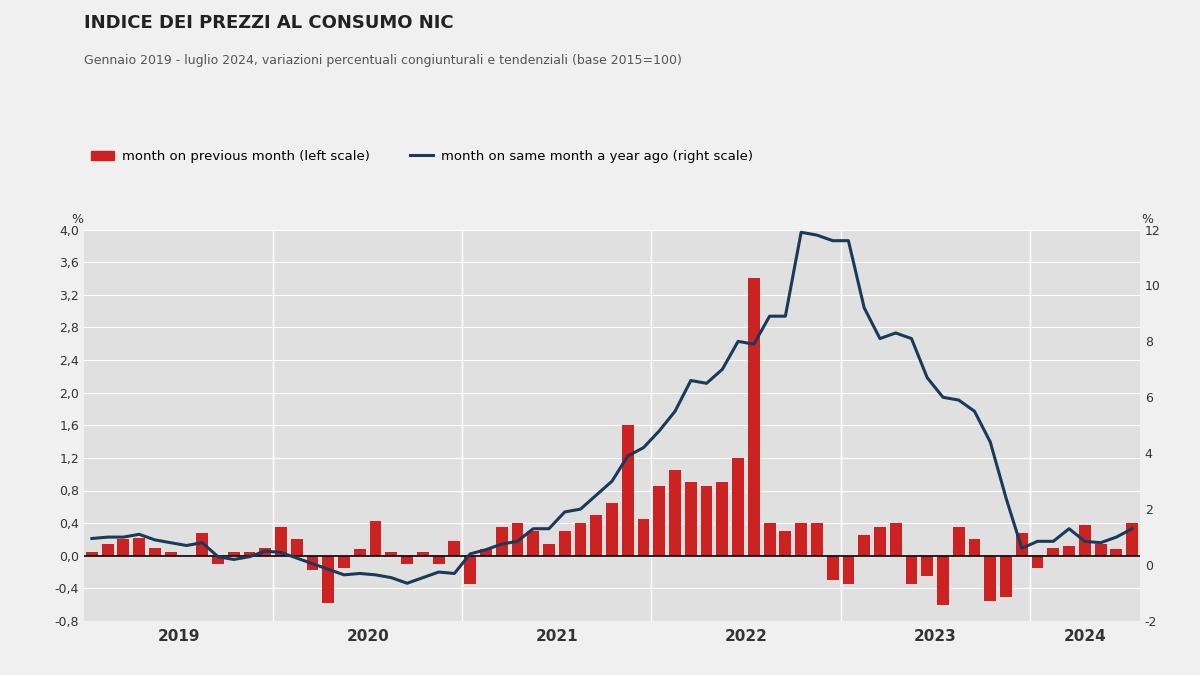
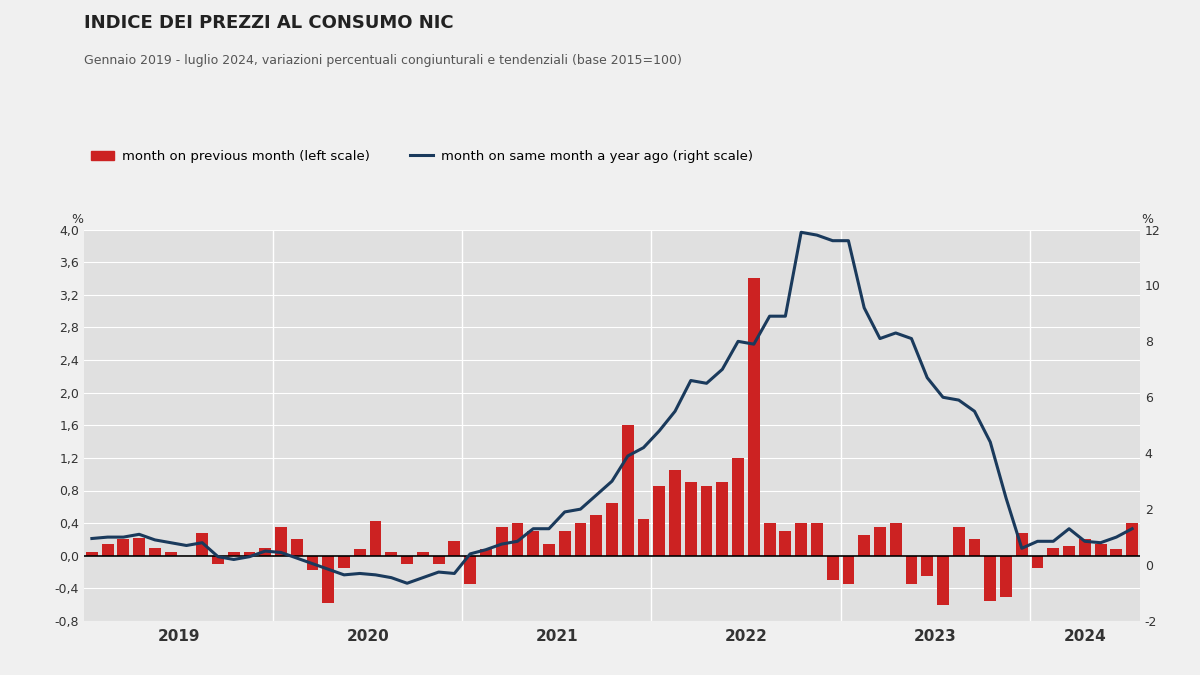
month on previous month (left scale)/2024: 0,38 -> 0,20
